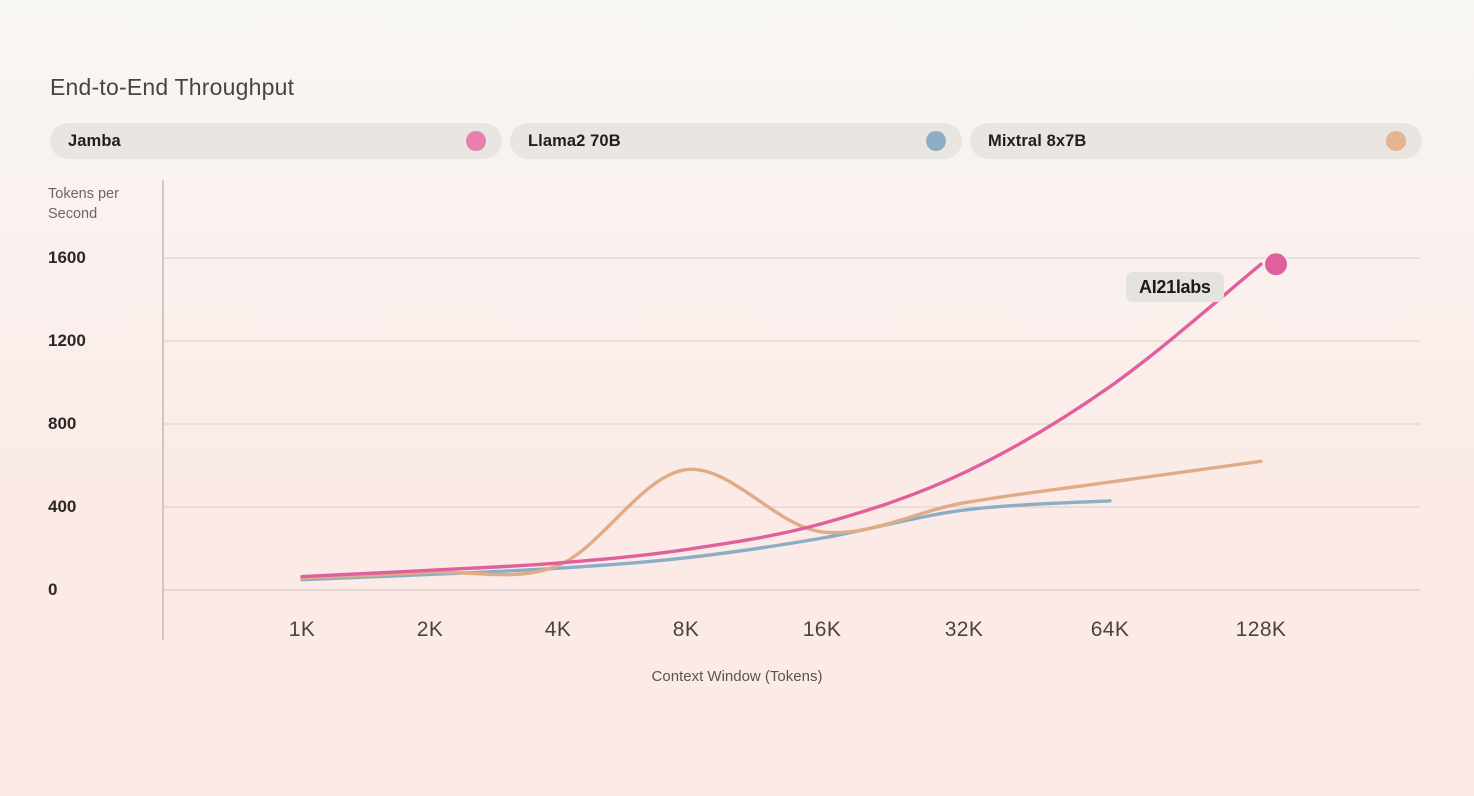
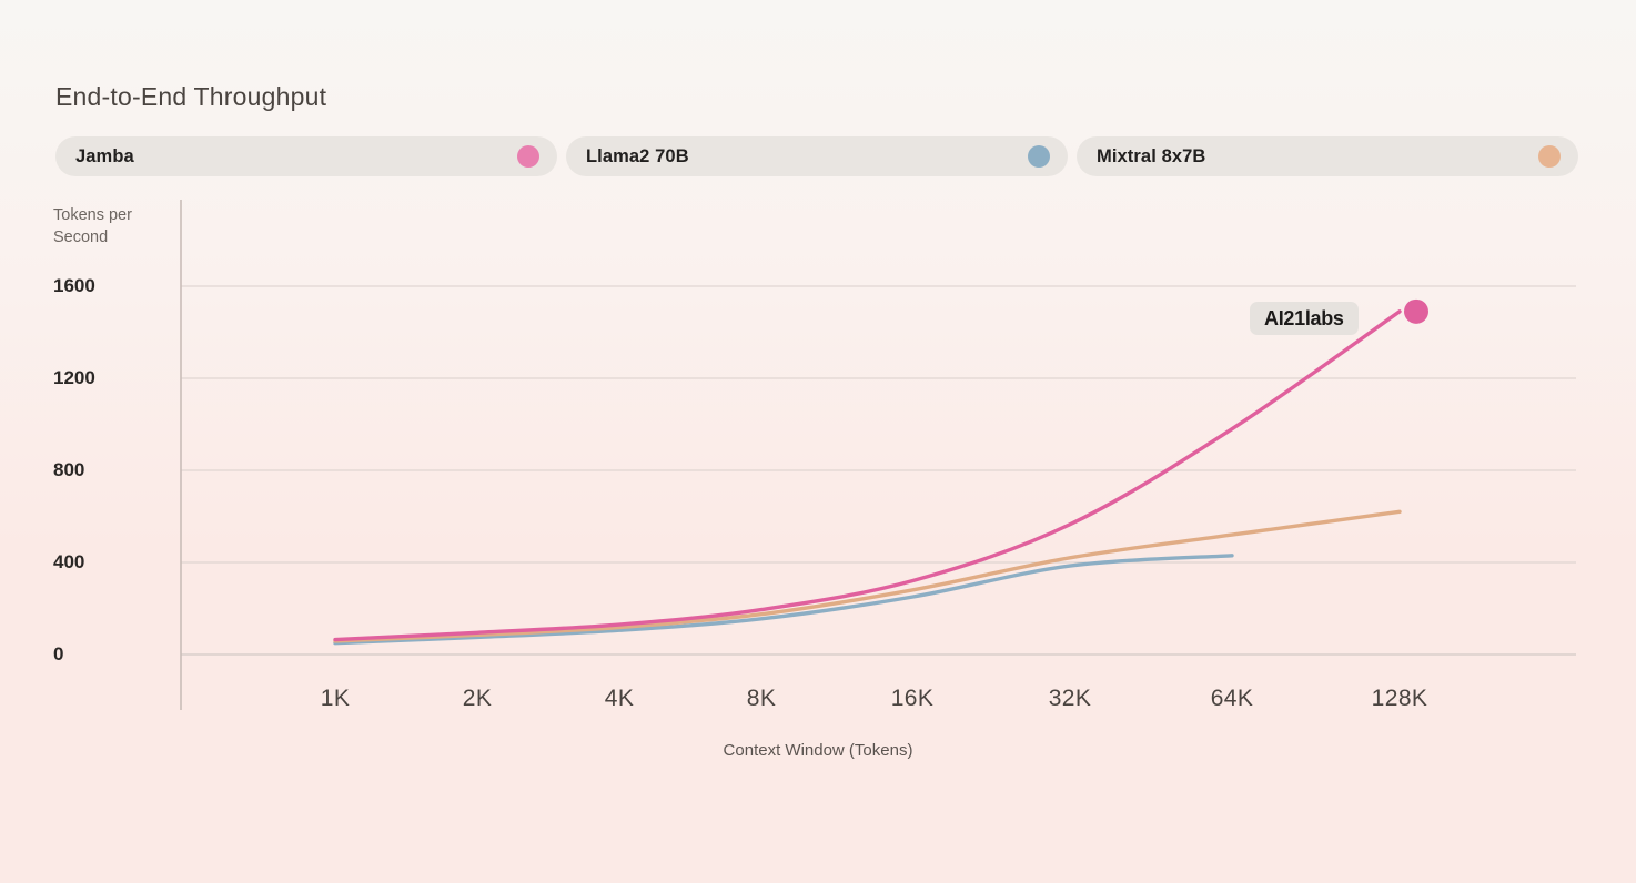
Mixtral 8x7B/8K: 580 -> 180
Jamba/128K: 1570 -> 1490
